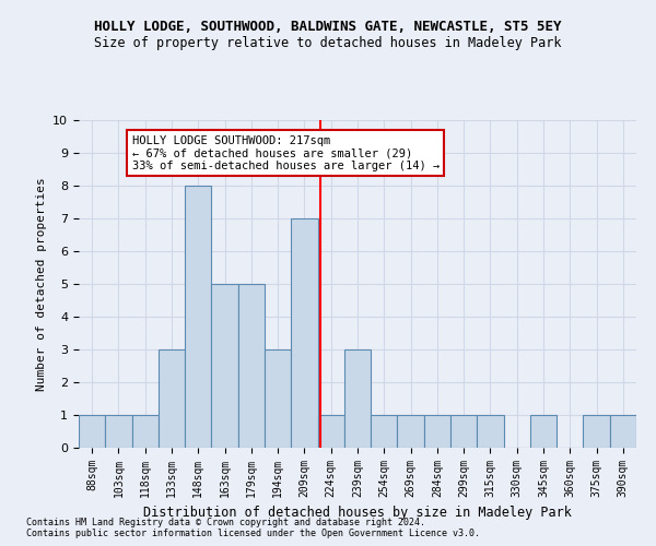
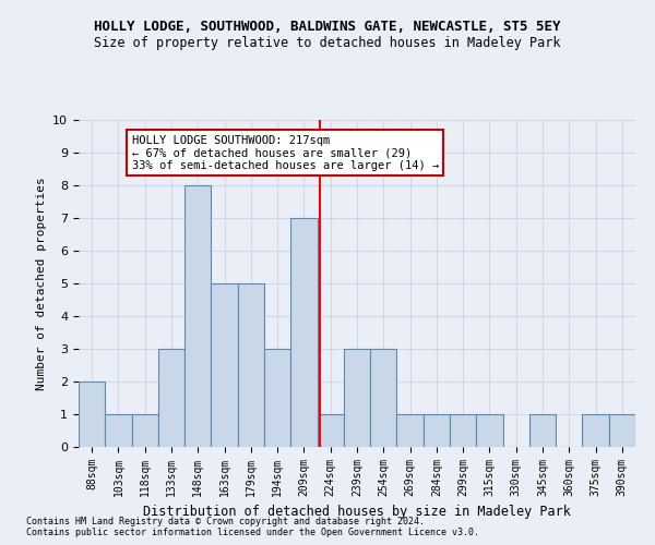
88sqm: 1 -> 2
254sqm: 1 -> 3
